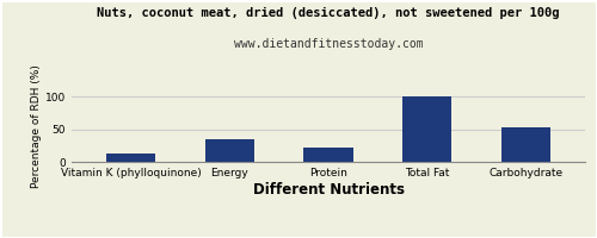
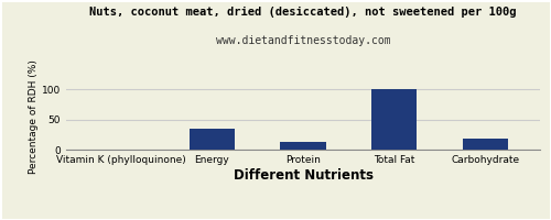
Vitamin K (phylloquinone): 12 -> 0
Protein: 22 -> 12
Carbohydrate: 54 -> 18
